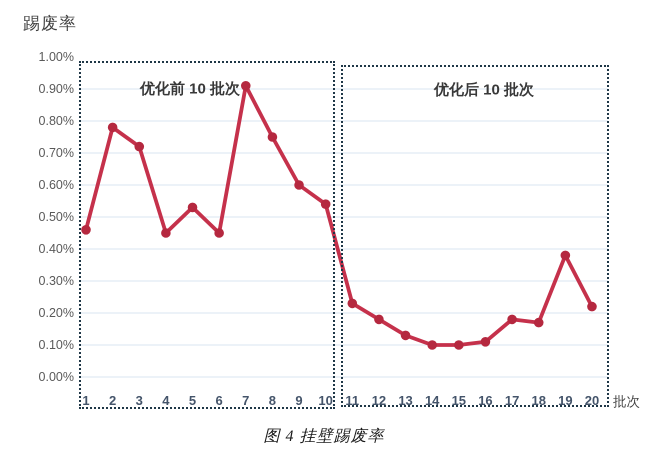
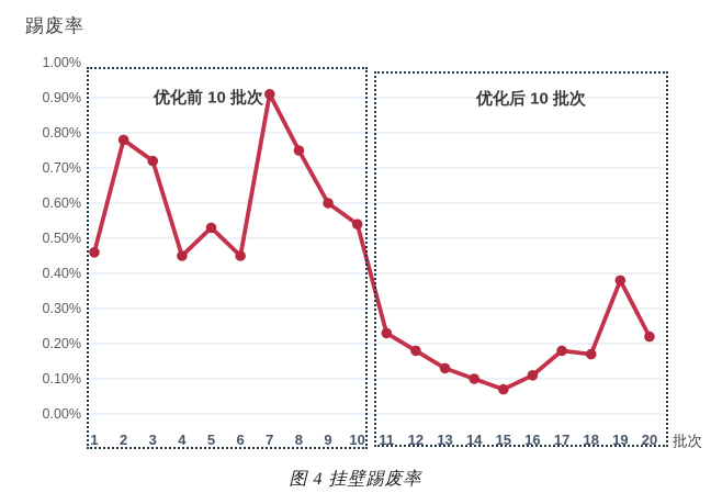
15: 0.10% -> 0.07%
